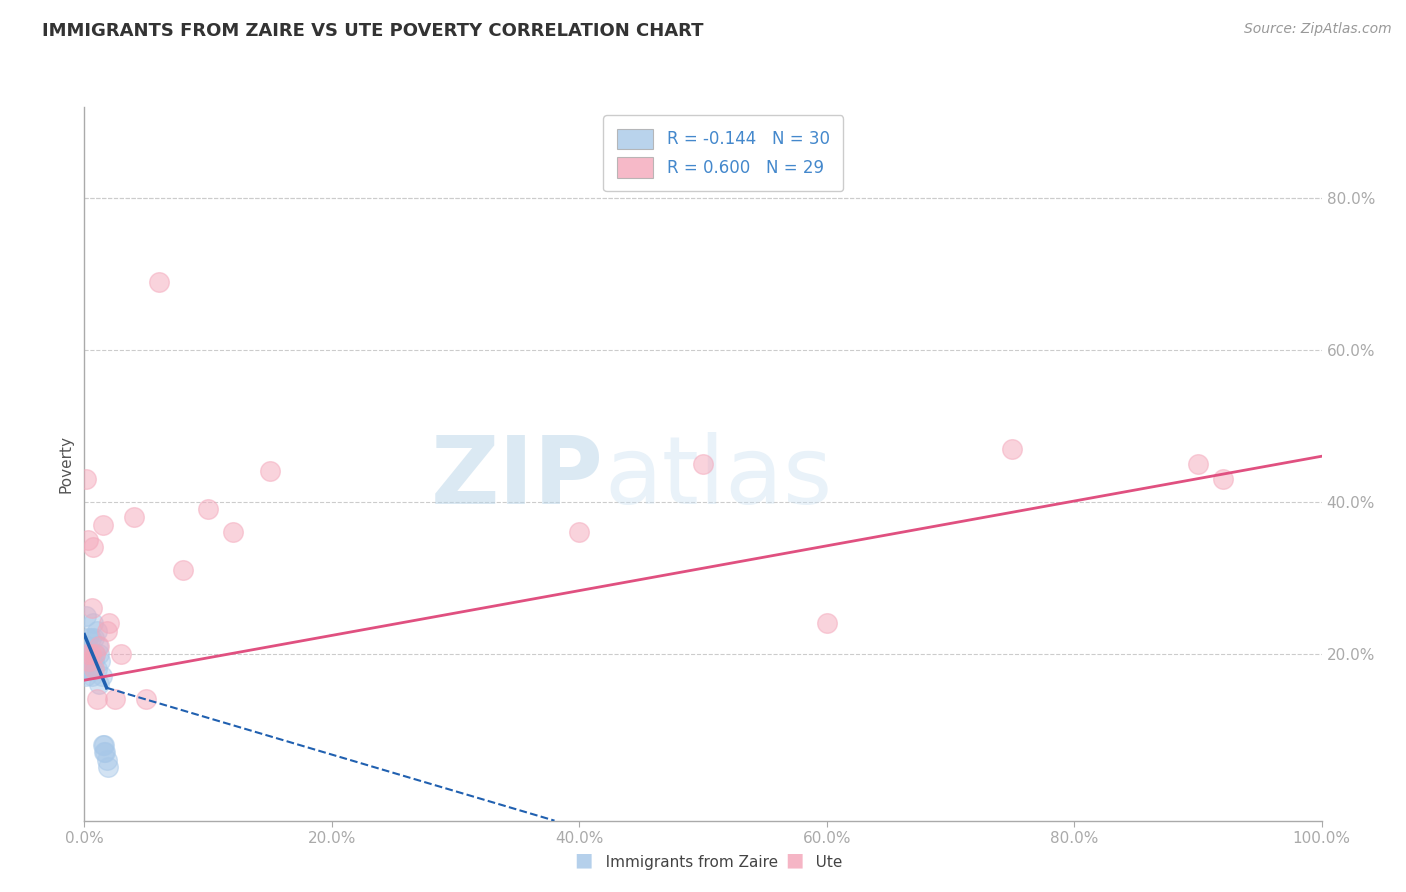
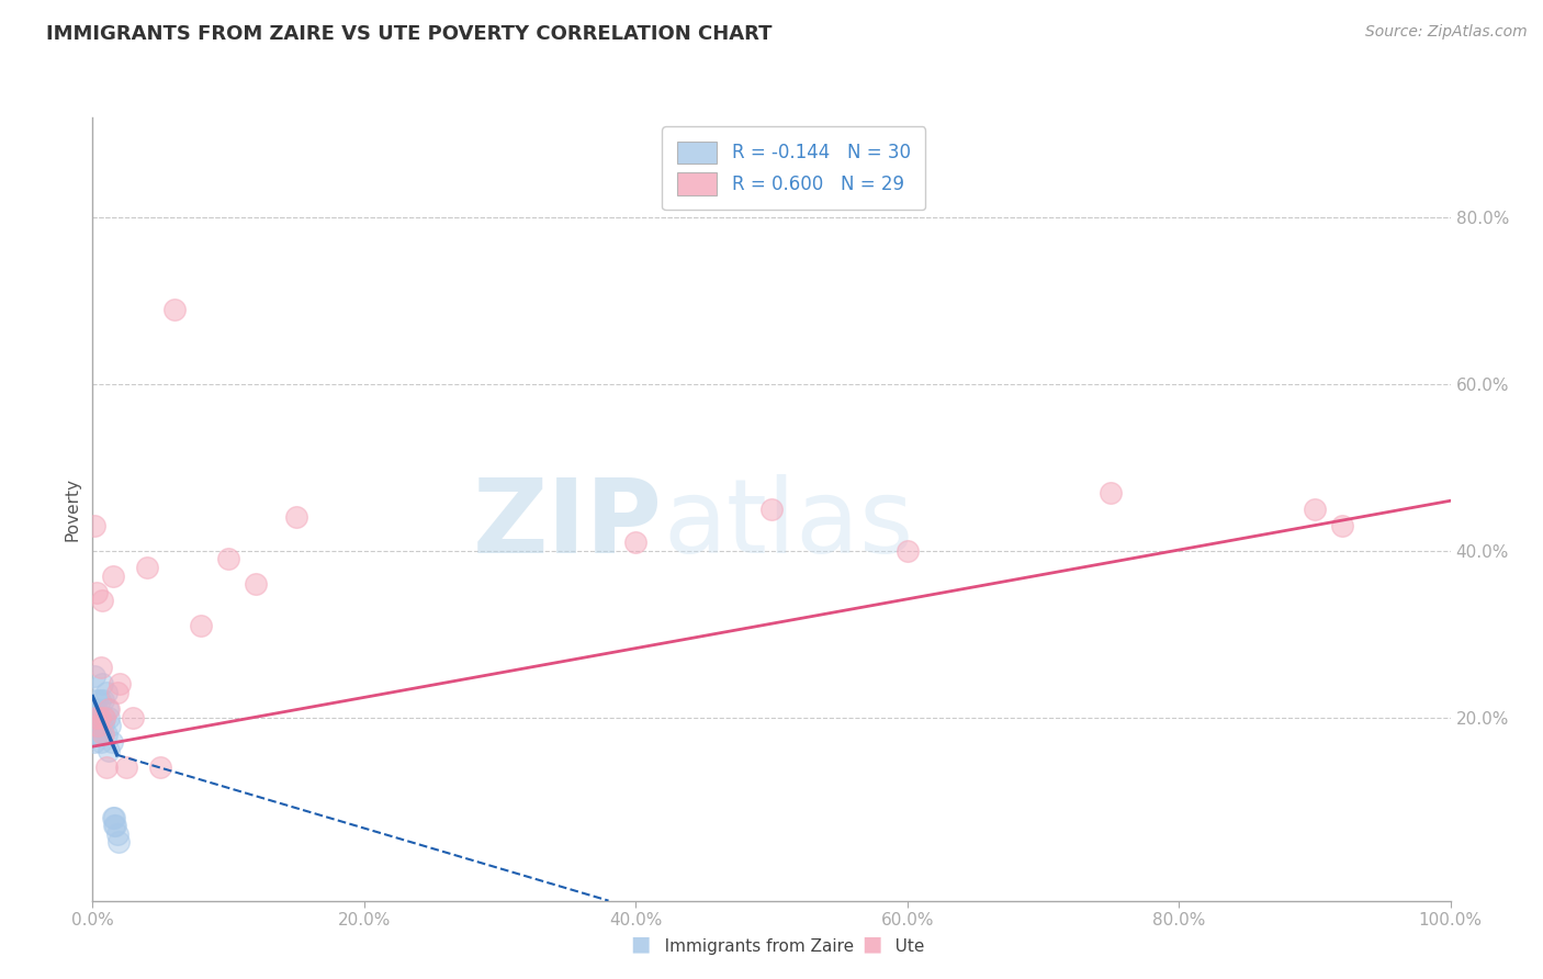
R = 0.600 N = 29/40.0%: 36% -> 41%
R = 0.600 N = 29/60.0%: 24% -> 40%
